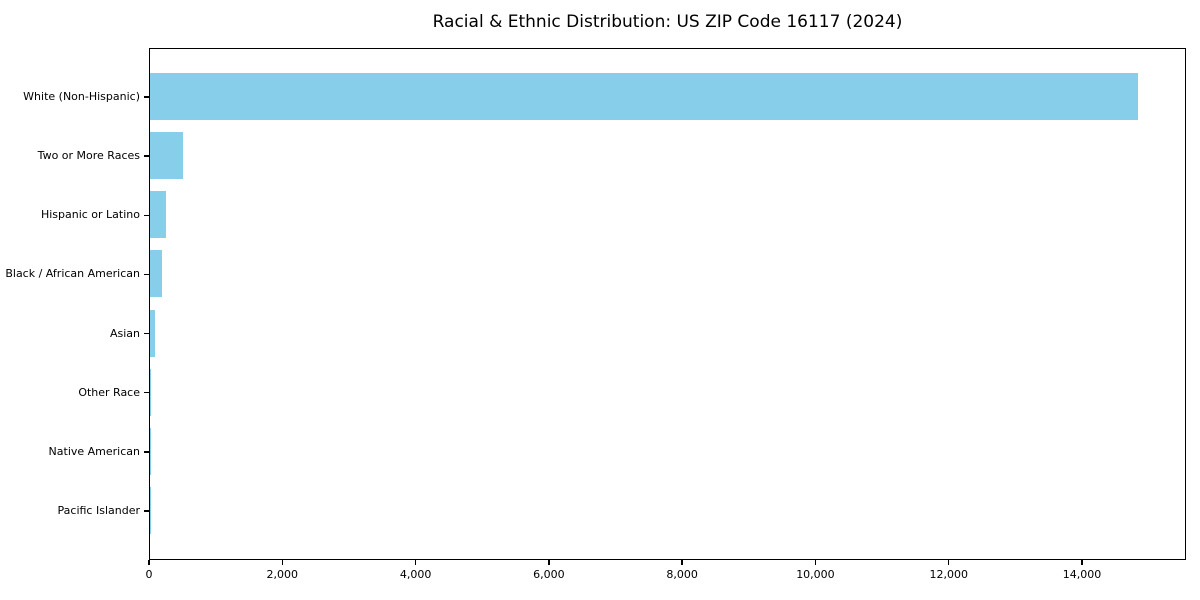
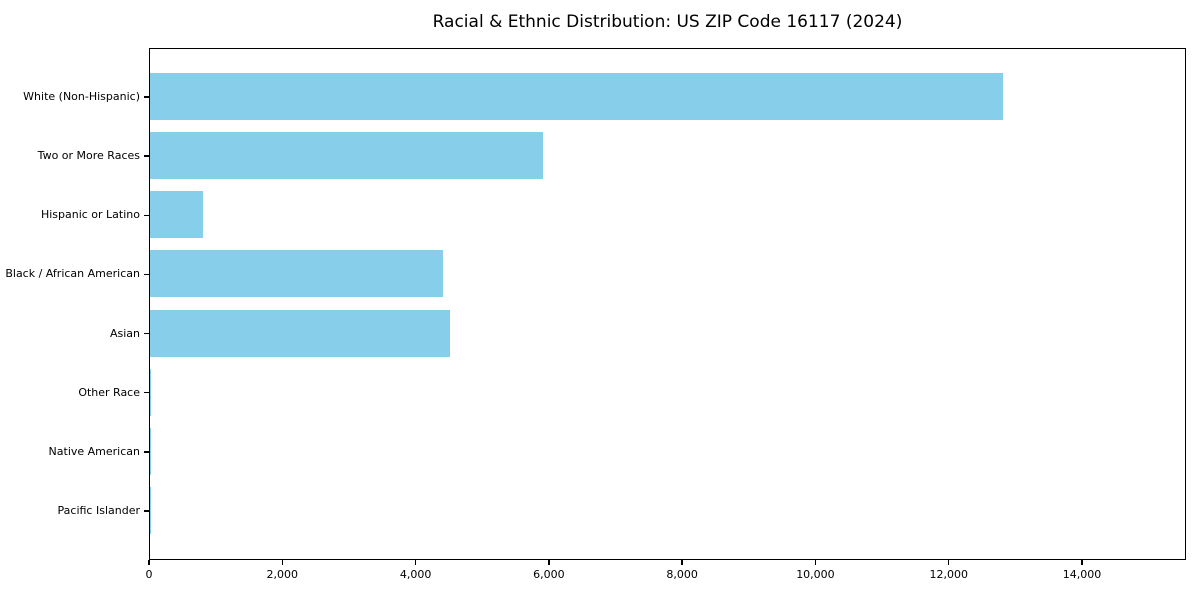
White (Non-Hispanic): 14800 -> 12800
Two or More Races: 500 -> 5900
Hispanic or Latino: 200 -> 800
Black / African American: 200 -> 4400
Asian: 100 -> 4500
